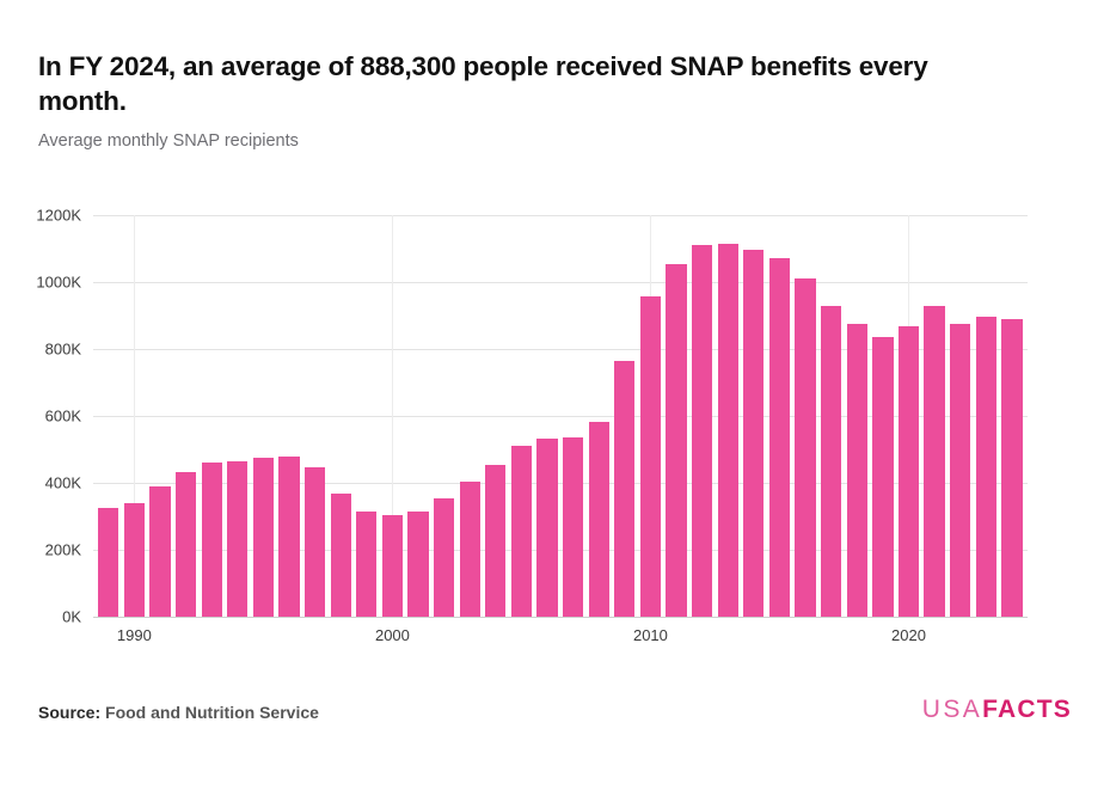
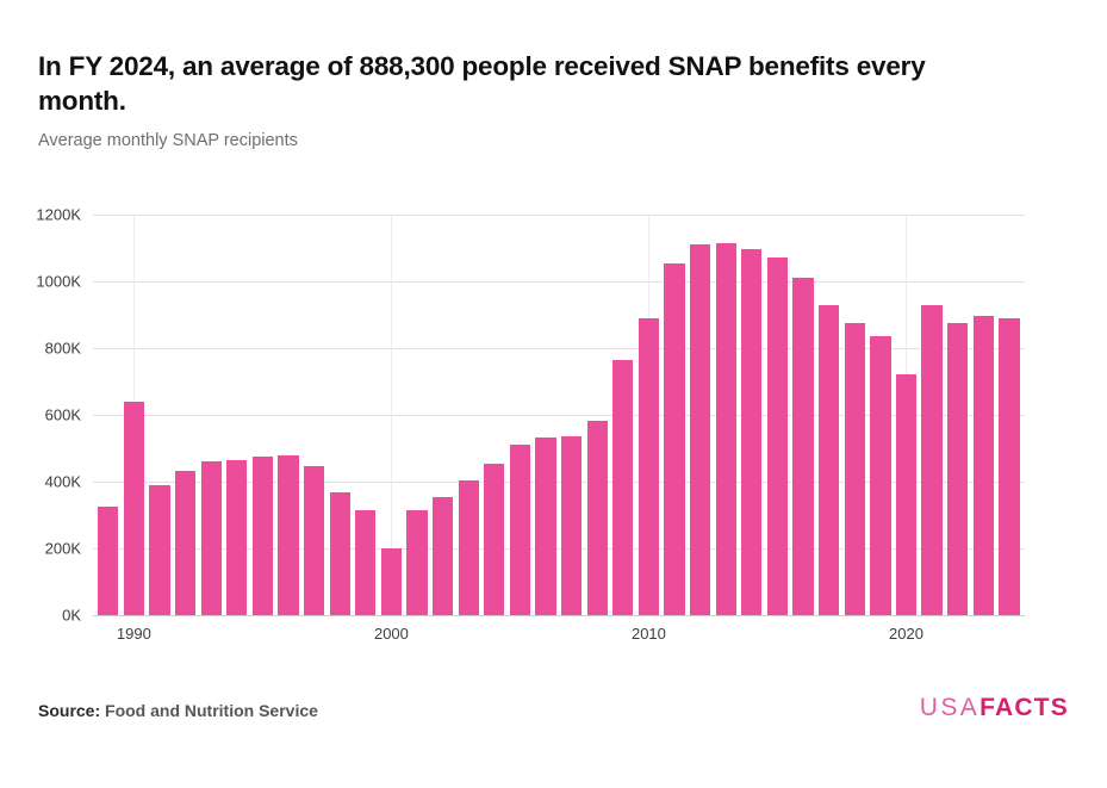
1990: 340K -> 640K
2000: 300K -> 200K
2010: 960K -> 890K
2020: 870K -> 720K
